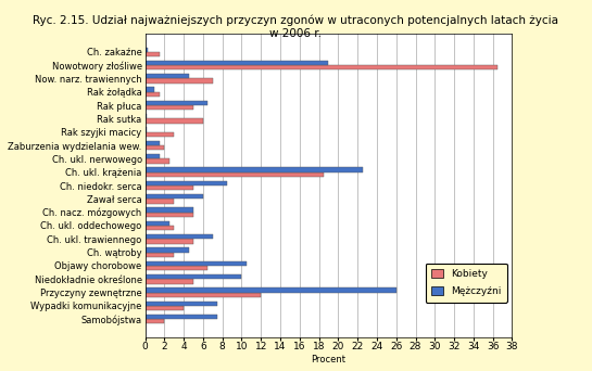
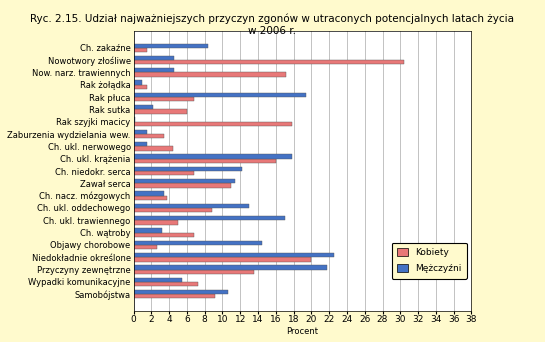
Mężczyźni/Ch. zakaźne: 0.3 -> 8.4
Mężczyźni/Nowotwory złośliwe: 19.0 -> 4.6
Kobiety/Nowotwory złośliwe: 36.5 -> 30.4
Kobiety/Now. narz. trawiennych: 7.0 -> 17.2
Mężczyźni/Rak płuca: 6.5 -> 19.4
Kobiety/Rak płuca: 5.0 -> 6.8
Mężczyźni/Rak sutka: 0.2 -> 2.2
Kobiety/Rak szyjki macicy: 3.0 -> 17.8
Kobiety/Zaburzenia wydzielania wew.: 2.0 -> 3.4
Kobiety/Ch. ukl. nerwowego: 2.5 -> 4.4
Mężczyźni/Ch. ukl. krążenia: 22.5 -> 17.8
Kobiety/Ch. ukl. krążenia: 18.5 -> 16.0
Mężczyźni/Ch. niedokr. serca: 8.5 -> 12.2
Kobiety/Ch. niedokr. serca: 5.0 -> 6.8
Mężczyźni/Zawał serca: 6.0 -> 11.4
Kobiety/Zawał serca: 3.0 -> 11.0
Mężczyźni/Ch. nacz. mózgowych: 5.0 -> 3.4
Kobiety/Ch. nacz. mózgowych: 5.0 -> 3.8
Mężczyźni/Ch. ukl. oddechowego: 2.5 -> 13.0
Kobiety/Ch. ukl. oddechowego: 3.0 -> 8.8
Mężczyźni/Ch. ukl. trawiennego: 7.0 -> 17.0
Mężczyźni/Ch. wątroby: 4.5 -> 3.2
Kobiety/Ch. wątroby: 3.0 -> 6.8
Mężczyźni/Objawy chorobowe: 10.5 -> 14.4
Kobiety/Objawy chorobowe: 6.5 -> 2.6
Mężczyźni/Niedokładnie określone: 10.0 -> 22.6
Kobiety/Niedokładnie określone: 5.0 -> 20.0
Mężczyźni/Przyczyny zewnętrzne: 26.0 -> 21.8
Kobiety/Przyczyny zewnętrzne: 12.0 -> 13.6
Mężczyźni/Wypadki komunikacyjne: 7.5 -> 5.4
Kobiety/Wypadki komunikacyjne: 4.0 -> 7.2
Mężczyźni/Samobójstwa: 7.5 -> 10.6
Kobiety/Samobójstwa: 2.0 -> 9.2
